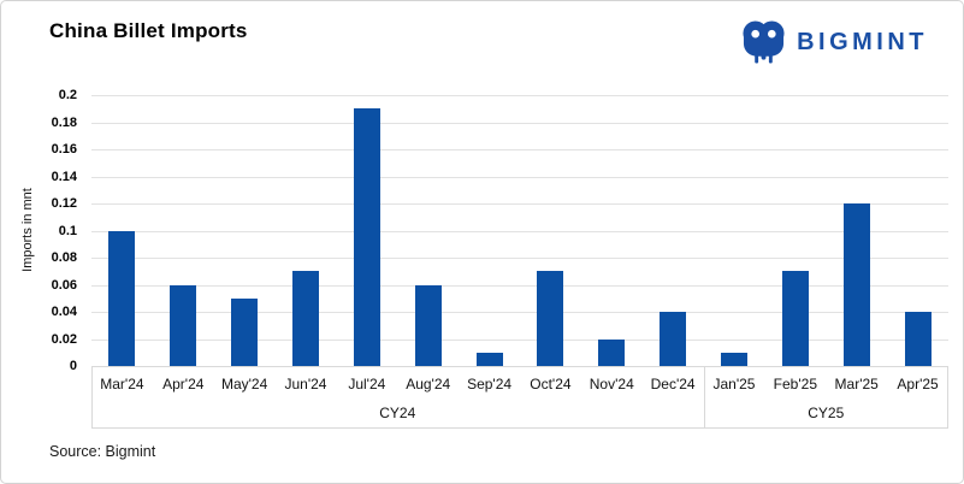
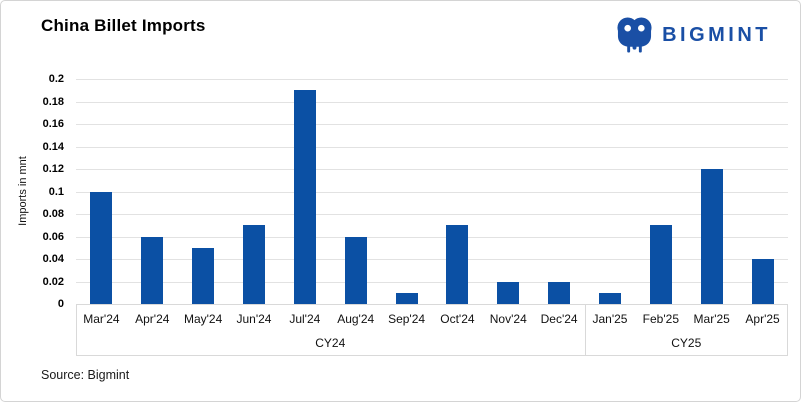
Dec'24: 0.04 -> 0.02
